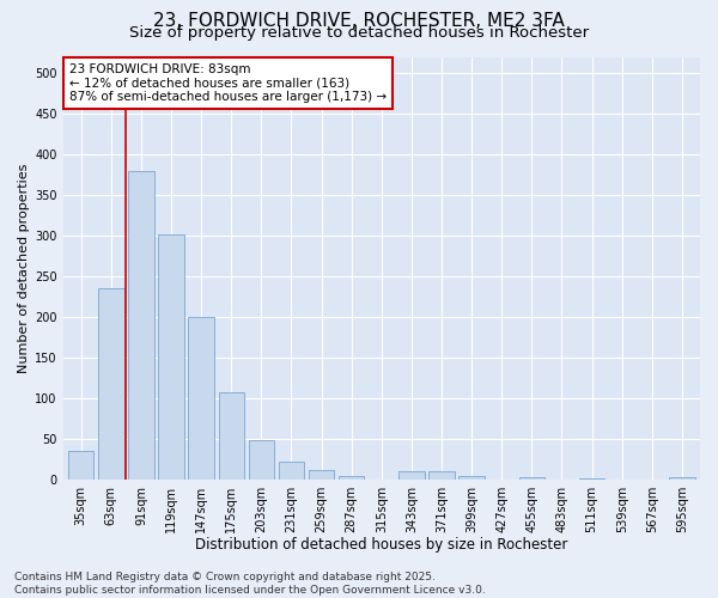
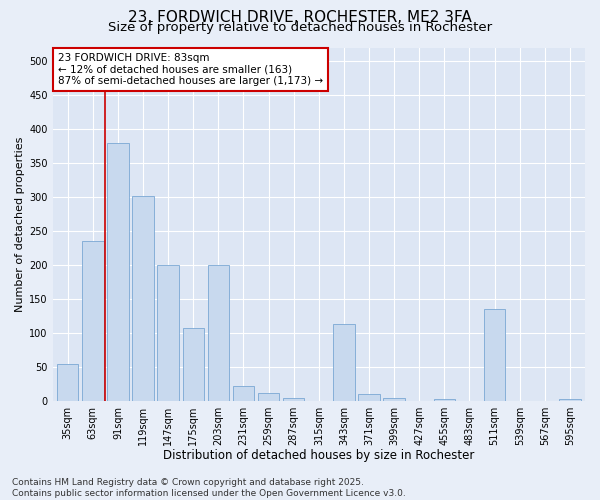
35sqm: 35 -> 54
203sqm: 48 -> 200
343sqm: 10 -> 114
511sqm: 2 -> 136
